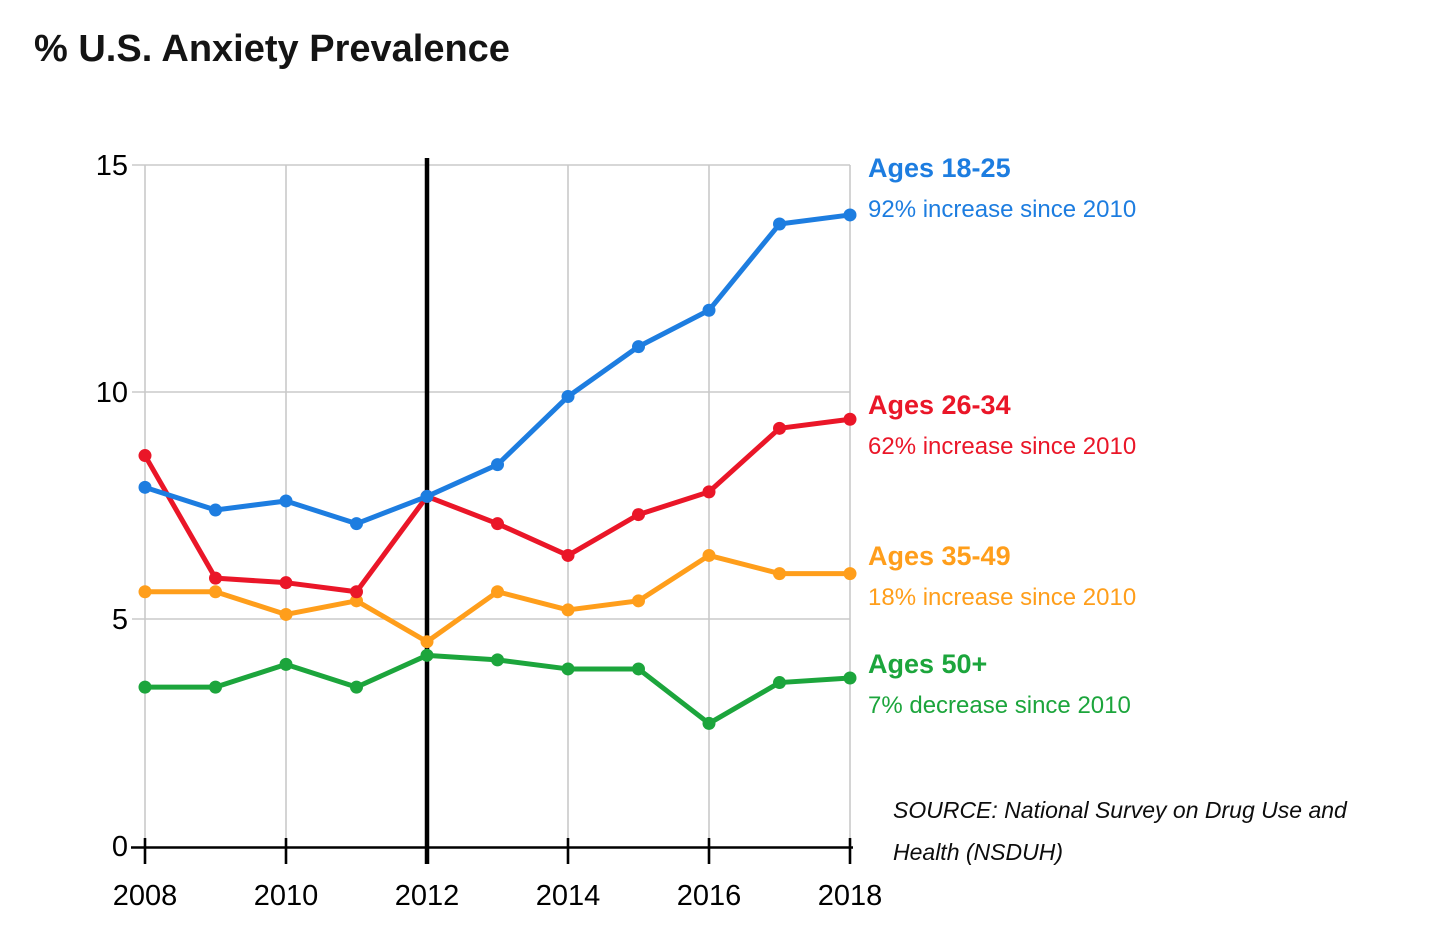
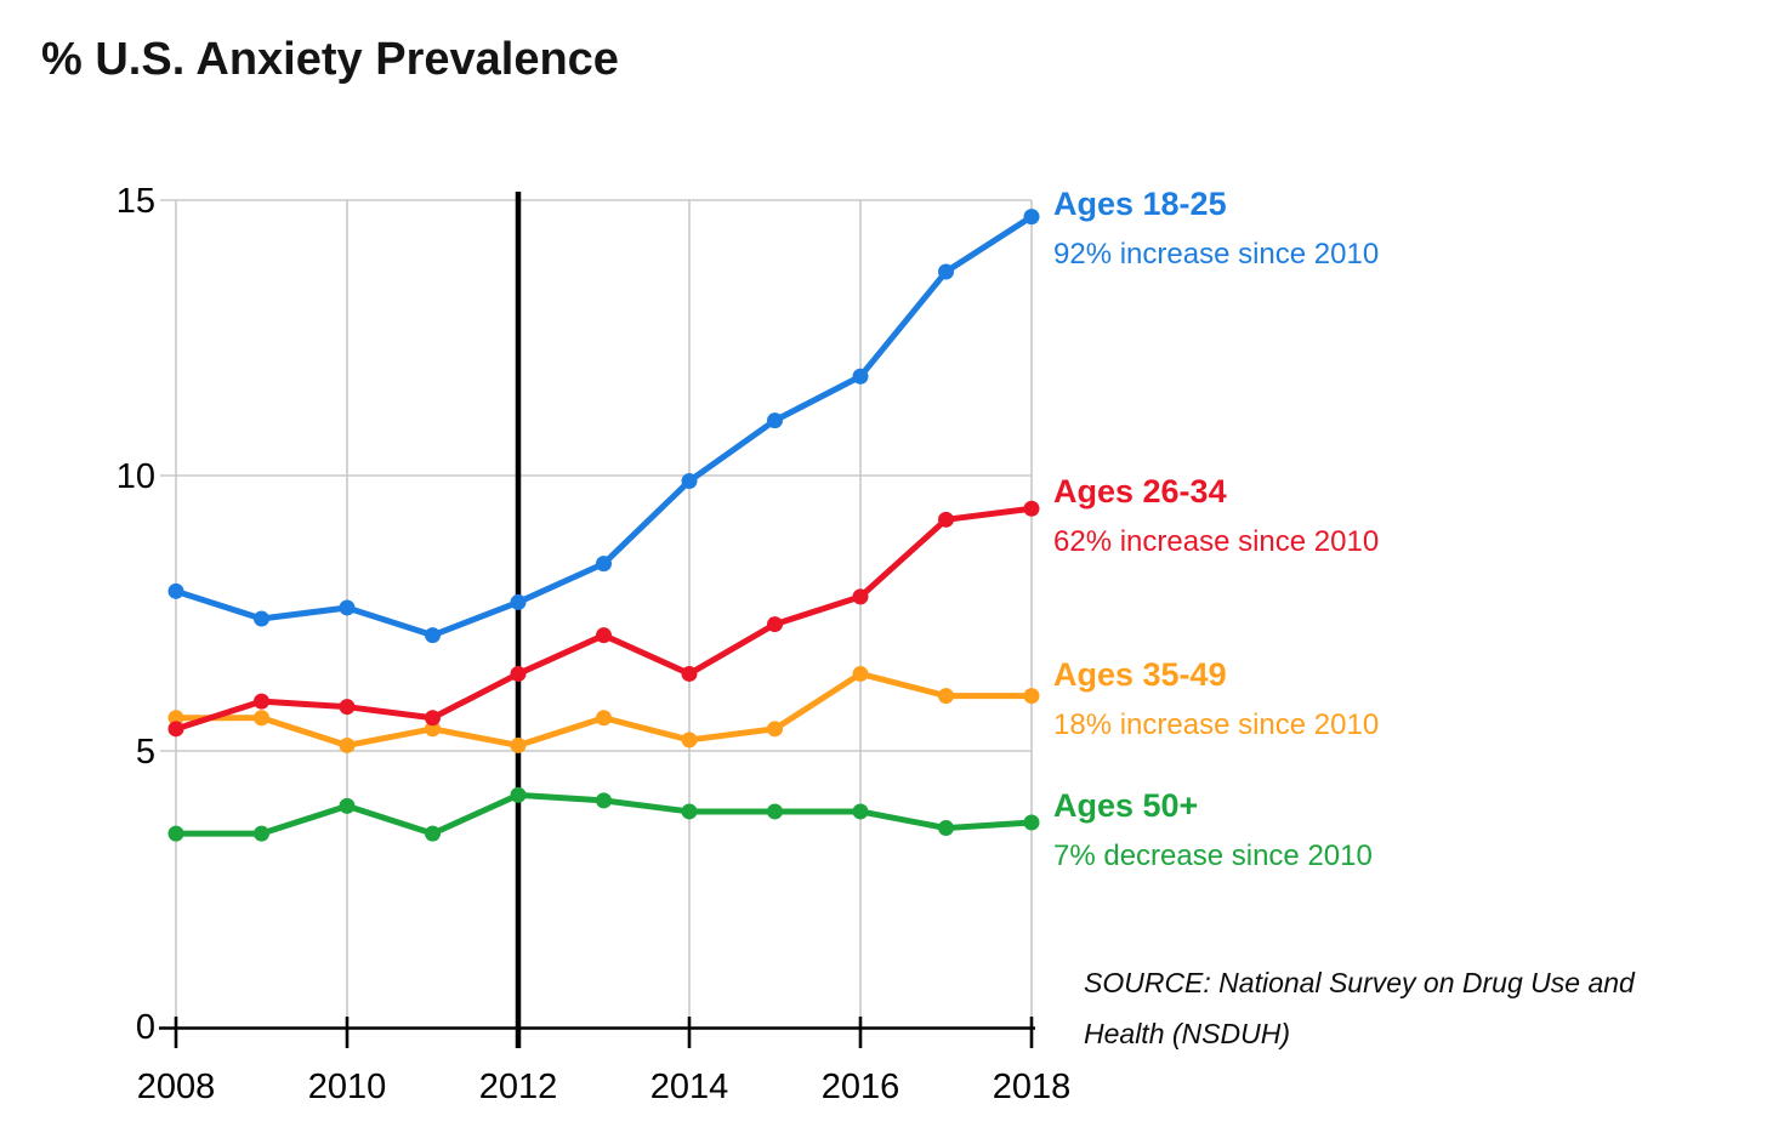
Ages 26-34/2008: 8.6 -> 5.4
Ages 26-34/2012: 7.7 -> 6.4
Ages 35-49/2012: 4.5 -> 5.1
Ages 50+/2016: 2.7 -> 3.9
Ages 18-25/2018: 13.9 -> 14.7
